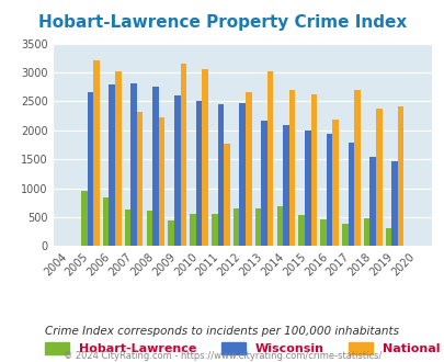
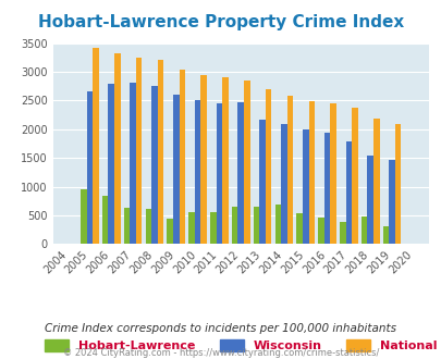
National/2005: 3200 -> 3410
National/2006: 3020 -> 3330
National/2007: 2320 -> 3250
National/2008: 2220 -> 3200
National/2009: 3160 -> 3030
National/2010: 3060 -> 2940
National/2011: 1760 -> 2900
National/2012: 2660 -> 2840
National/2013: 3020 -> 2700
National/2014: 2700 -> 2580
National/2015: 2620 -> 2480
National/2016: 2180 -> 2460
National/2017: 2700 -> 2370
National/2018: 2380 -> 2190
National/2019: 2420 -> 2100
